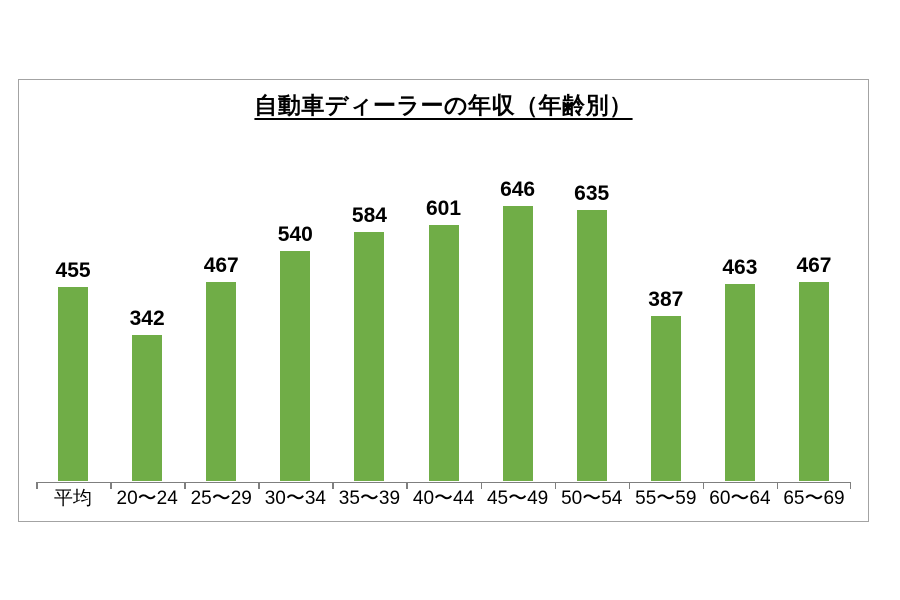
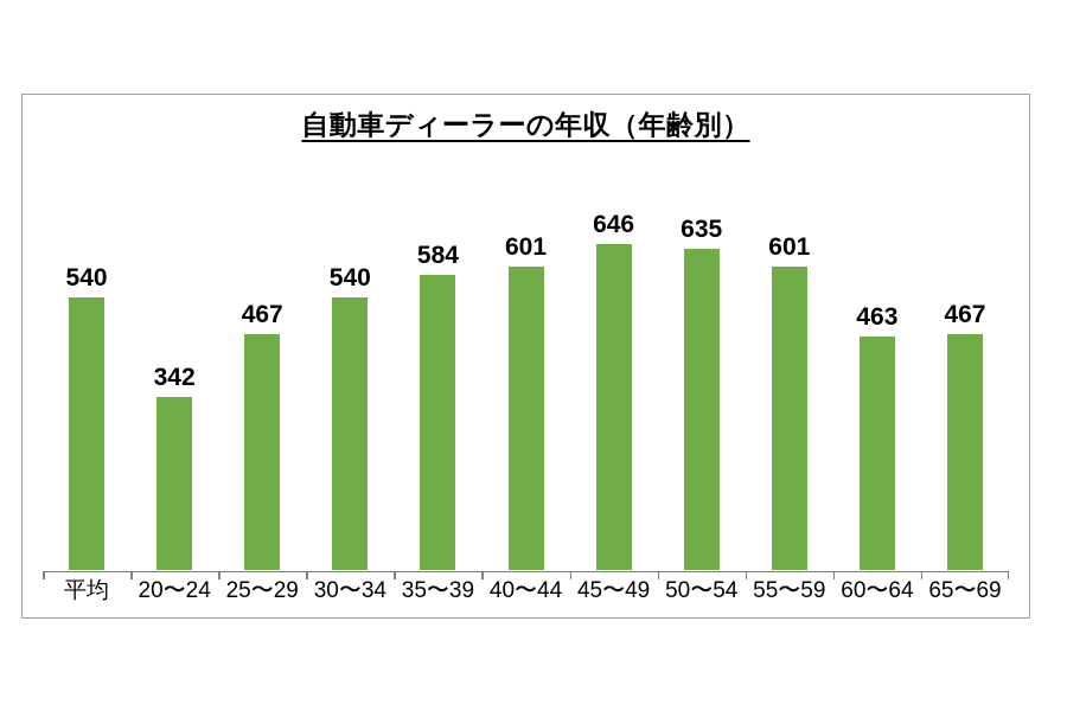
平均: 455 -> 540
55〜59: 387 -> 601
